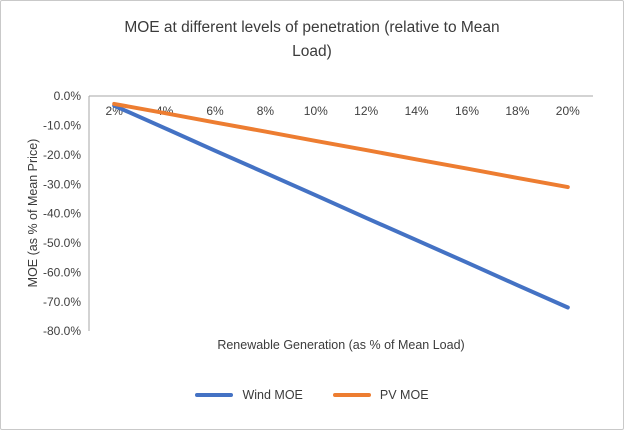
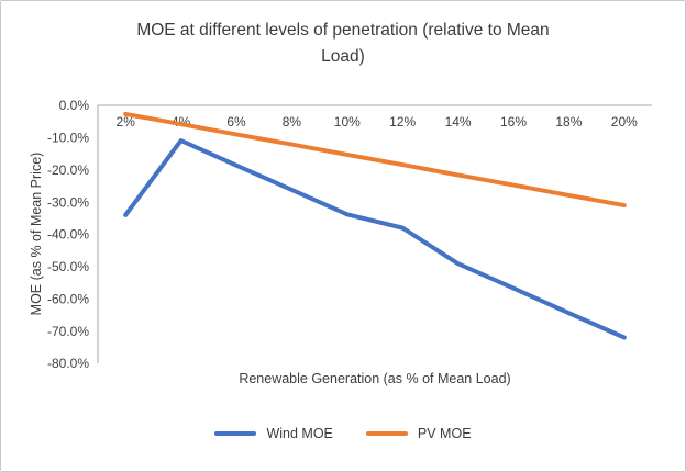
Wind MOE/2%: -3% -> -34%
Wind MOE/12%: -42% -> -38%
